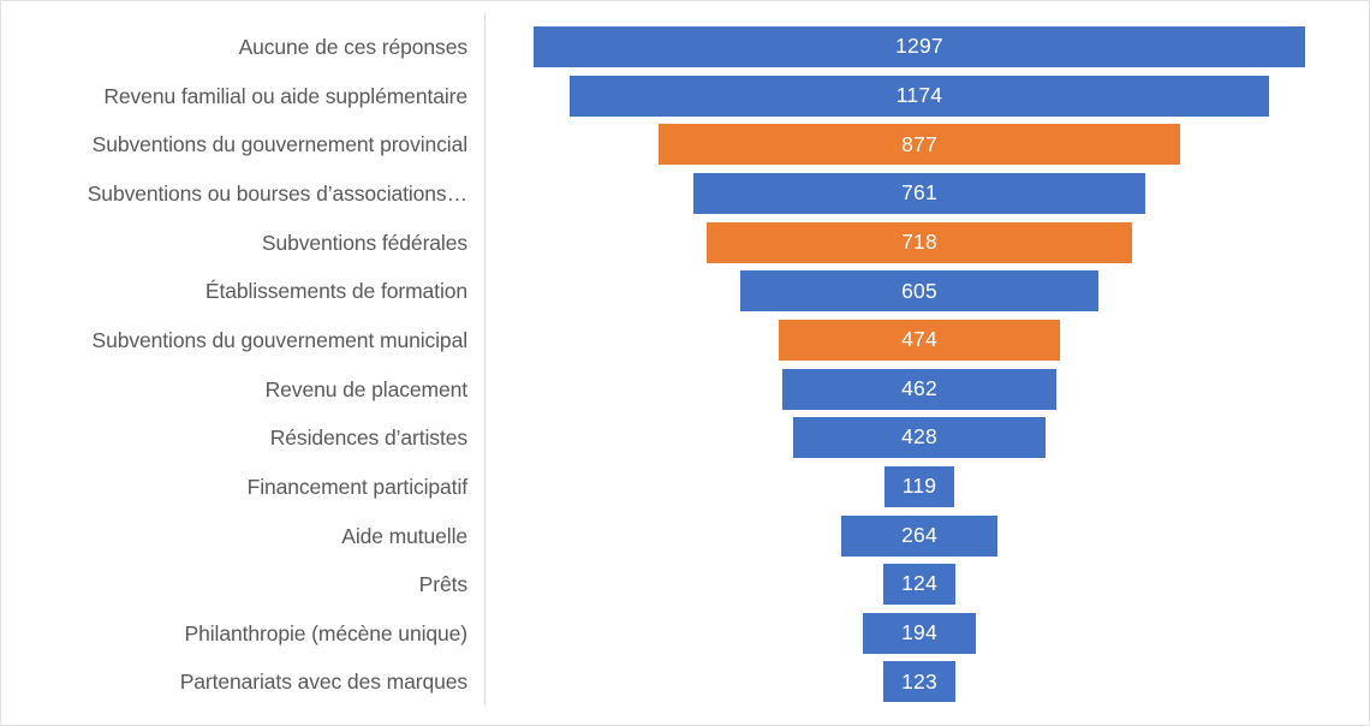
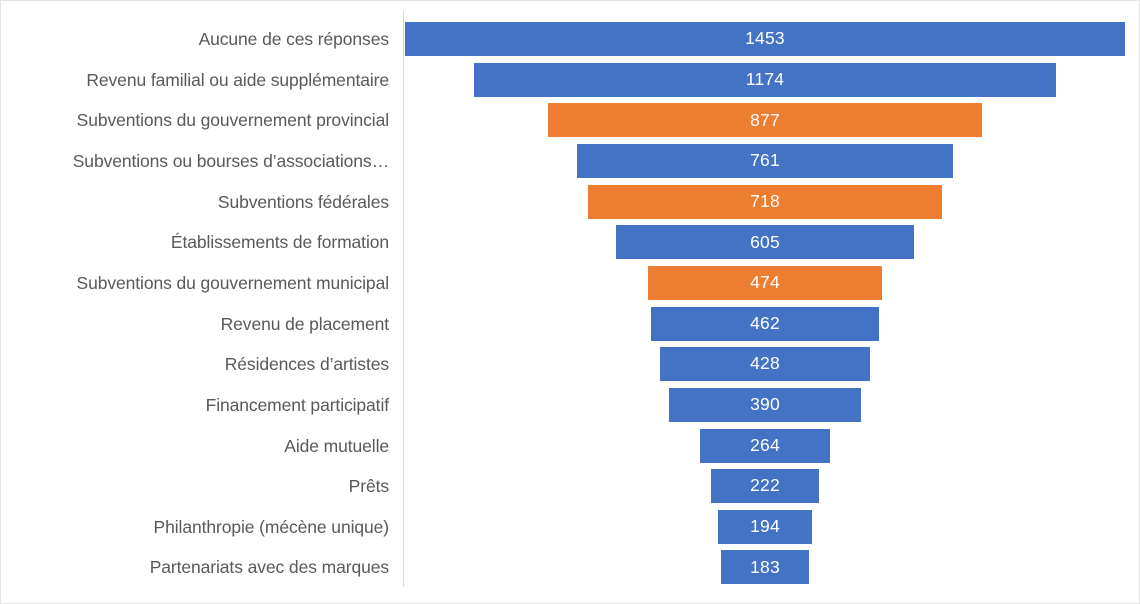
Aucune de ces réponses: 1297 -> 1453
Financement participatif: 119 -> 390
Prêts: 124 -> 222
Partenariats avec des marques: 123 -> 183
